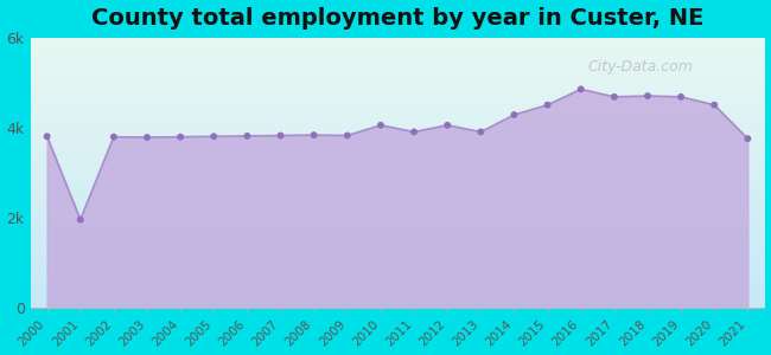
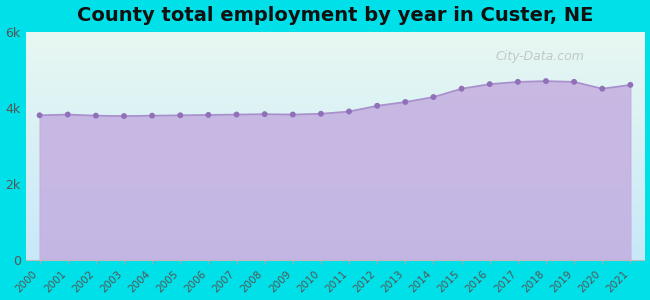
2001: 1.95k -> 3.82k
2010: 4.05k -> 3.84k
2013: 3.90k -> 4.15k
2016: 4.85k -> 4.62k
2021: 3.75k -> 4.60k
